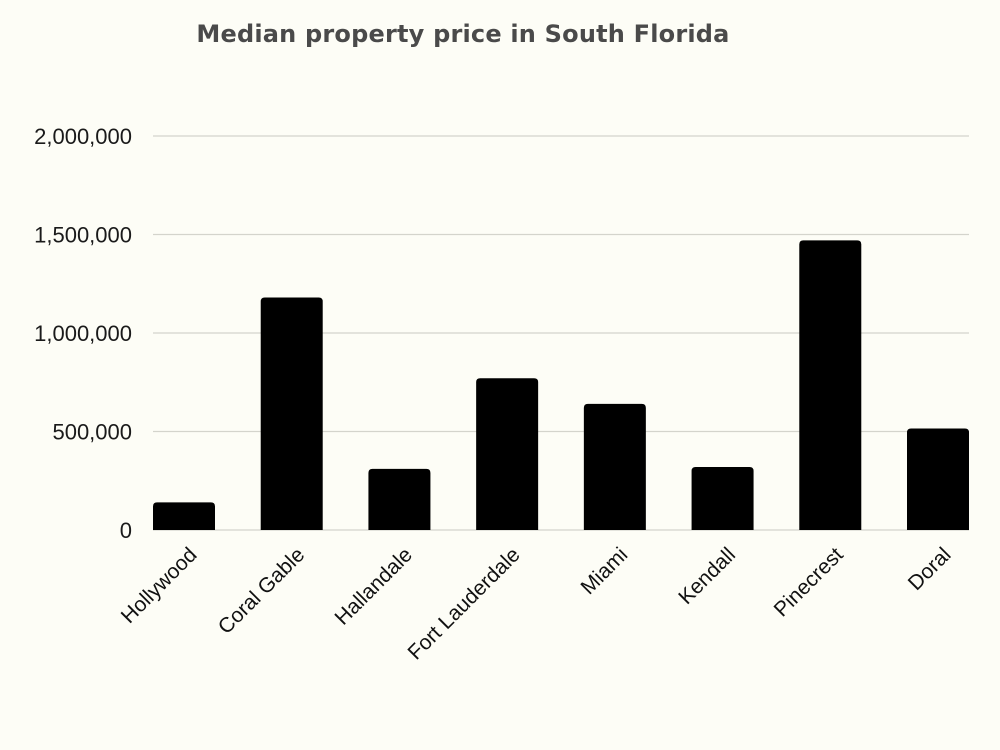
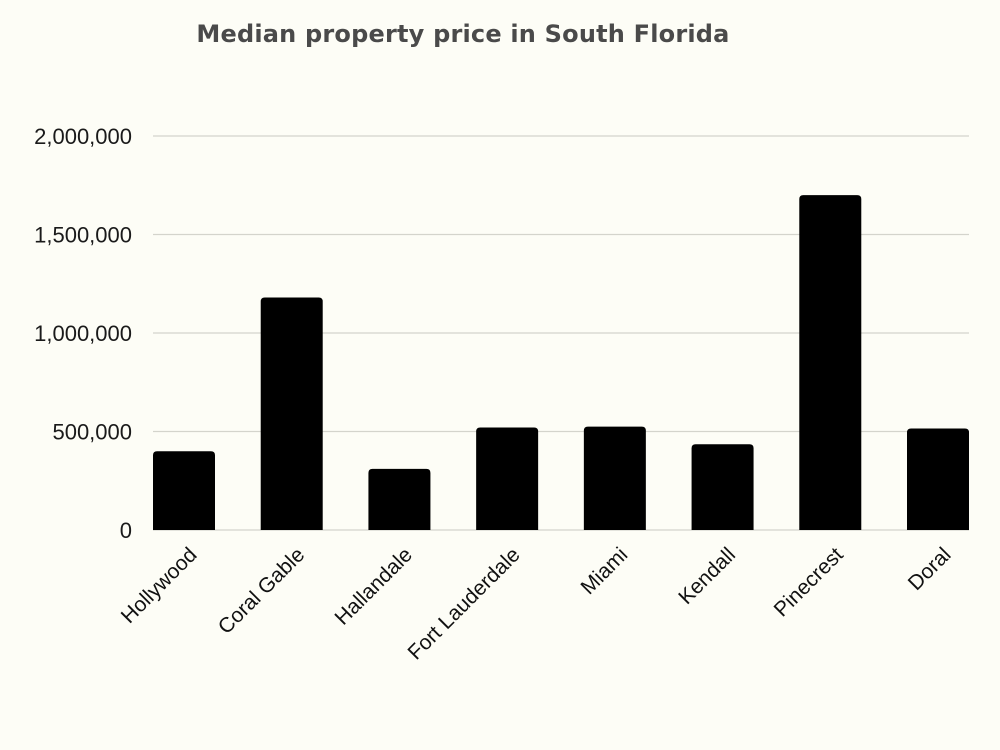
Hollywood: 140000 -> 400000
Fort Lauderdale: 770000 -> 520000
Miami: 640000 -> 520000
Kendall: 320000 -> 440000
Pinecrest: 1470000 -> 1700000
